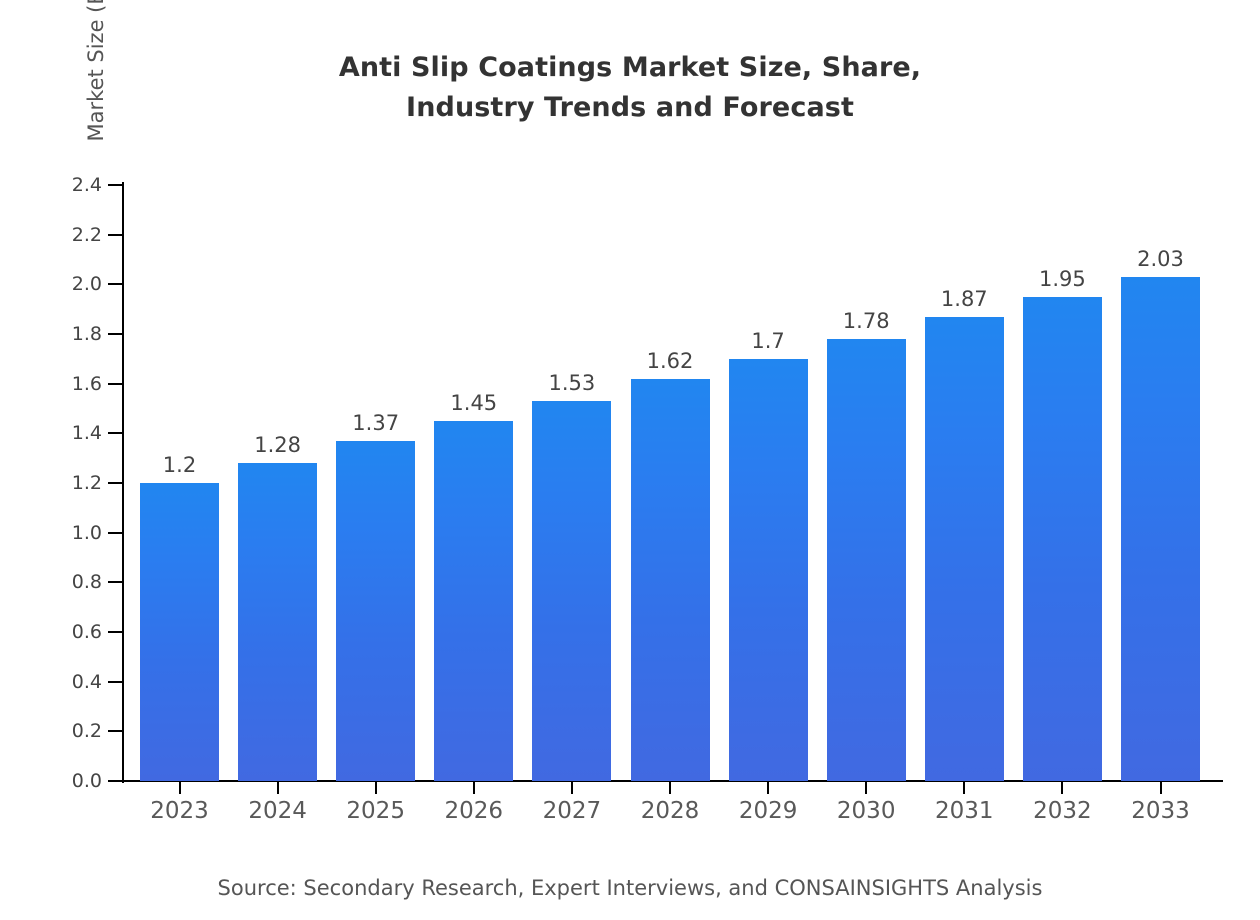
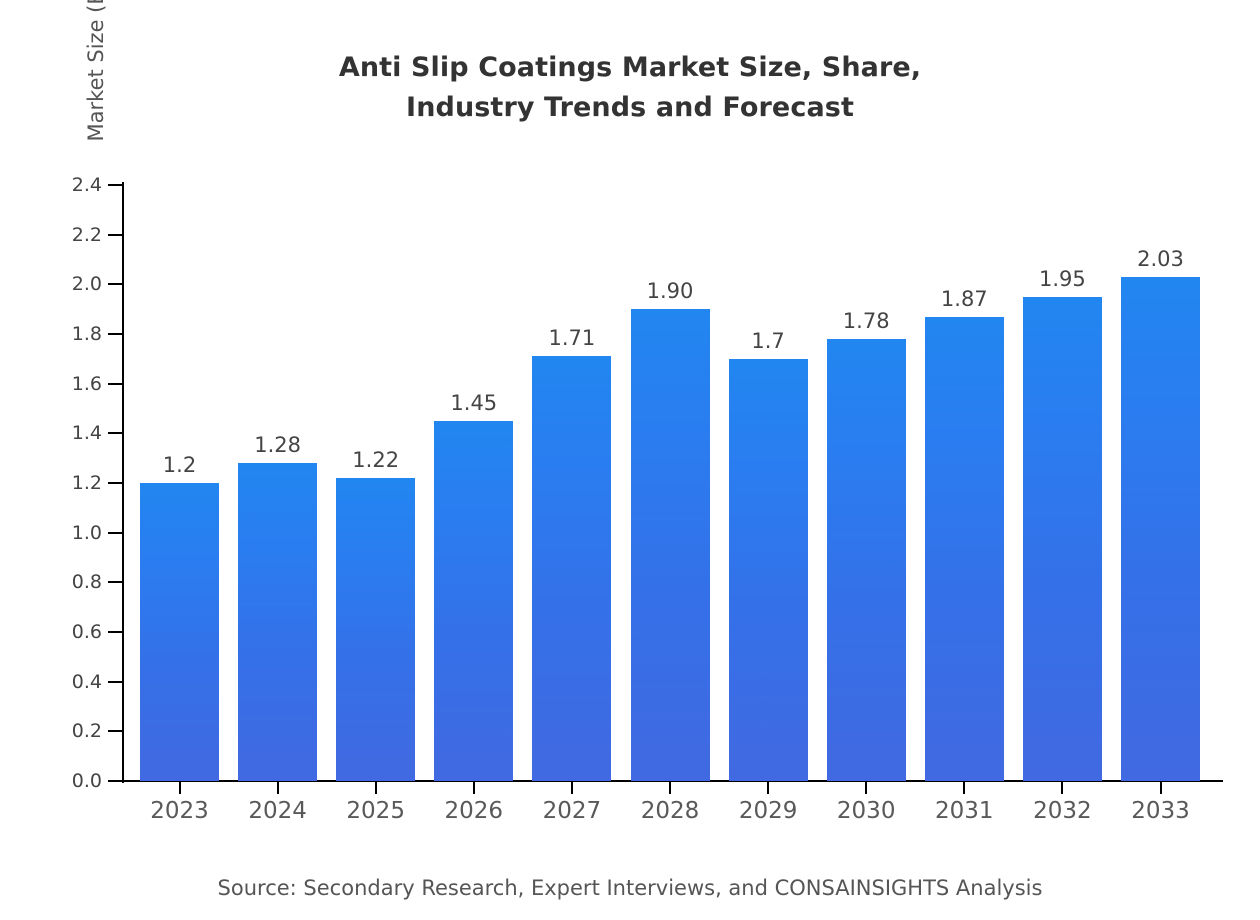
2025: 1.37 -> 1.22
2027: 1.53 -> 1.71
2028: 1.62 -> 1.90
